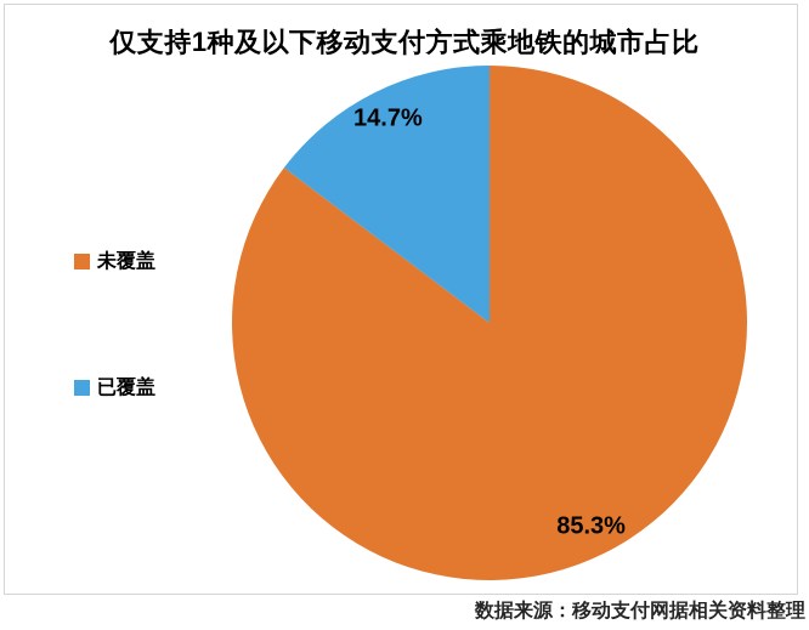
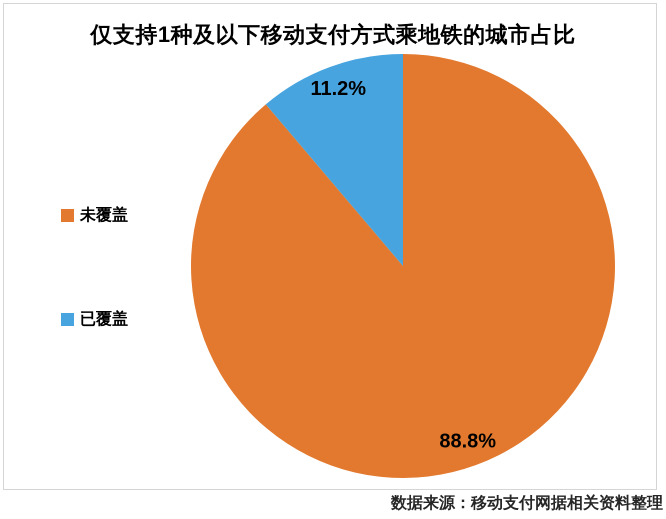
未覆盖: 85.3% -> 88.8%
已覆盖: 14.7% -> 11.2%
